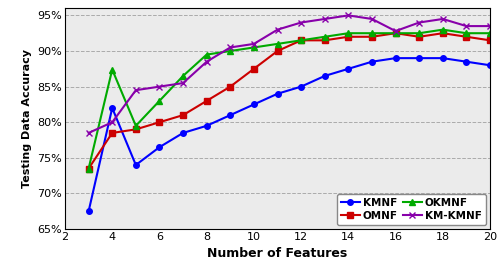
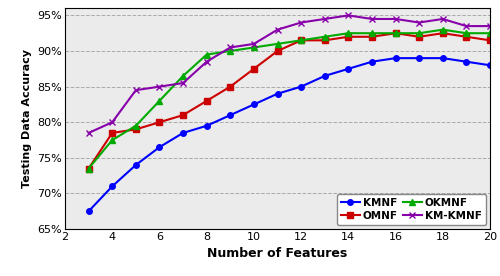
KMNF/4: 82.0% -> 71.0%
OKMNF/4: 87.4% -> 77.5%
KM-KMNF/16: 92.8% -> 94.5%
